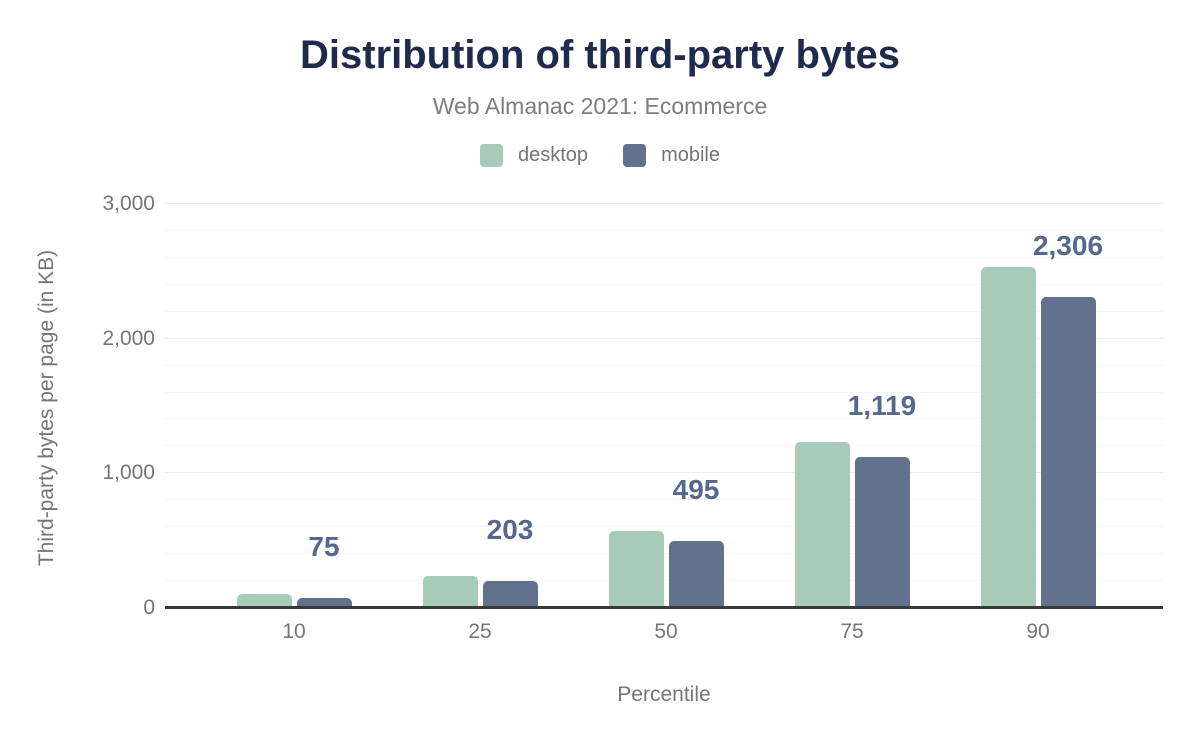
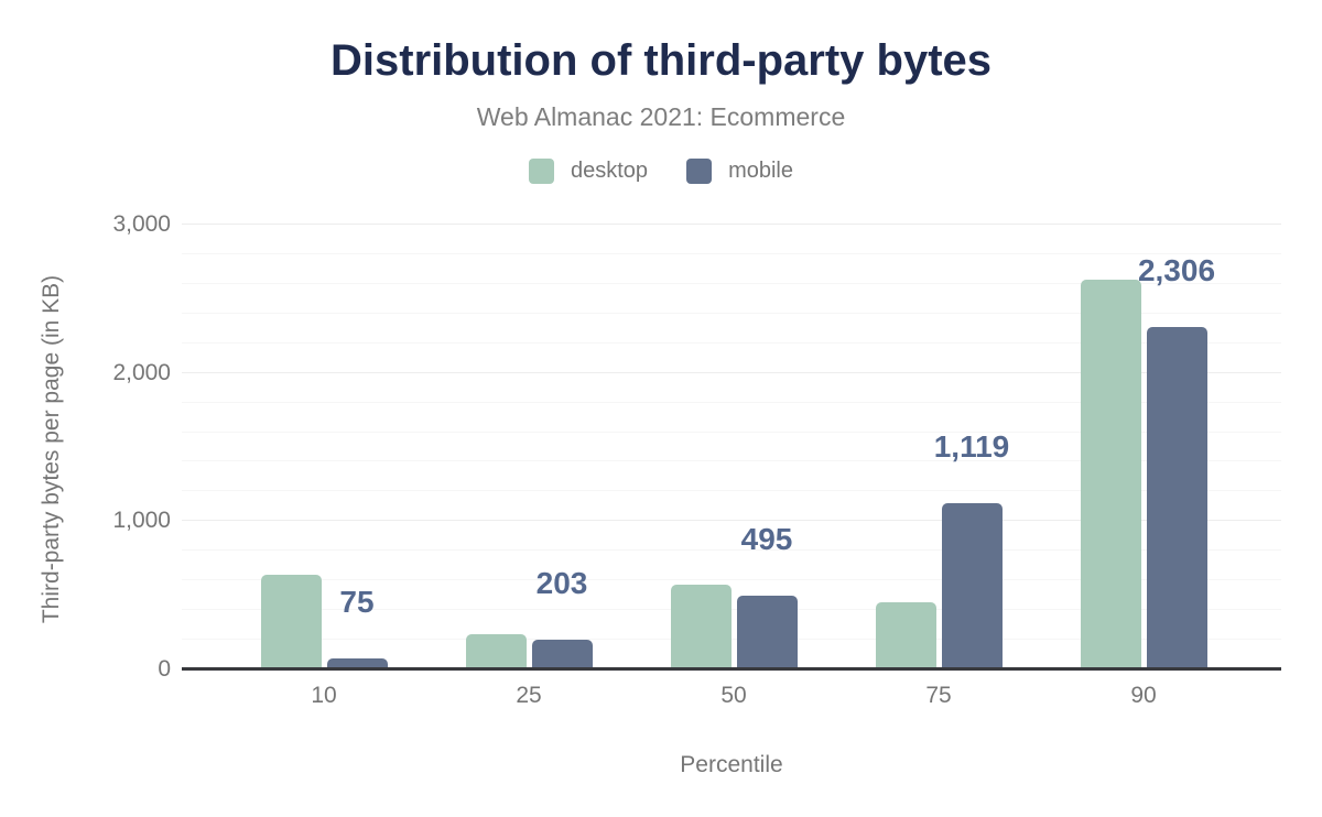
desktop/10: 100 -> 640
desktop/75: 1230 -> 450
desktop/90: 2530 -> 2630
